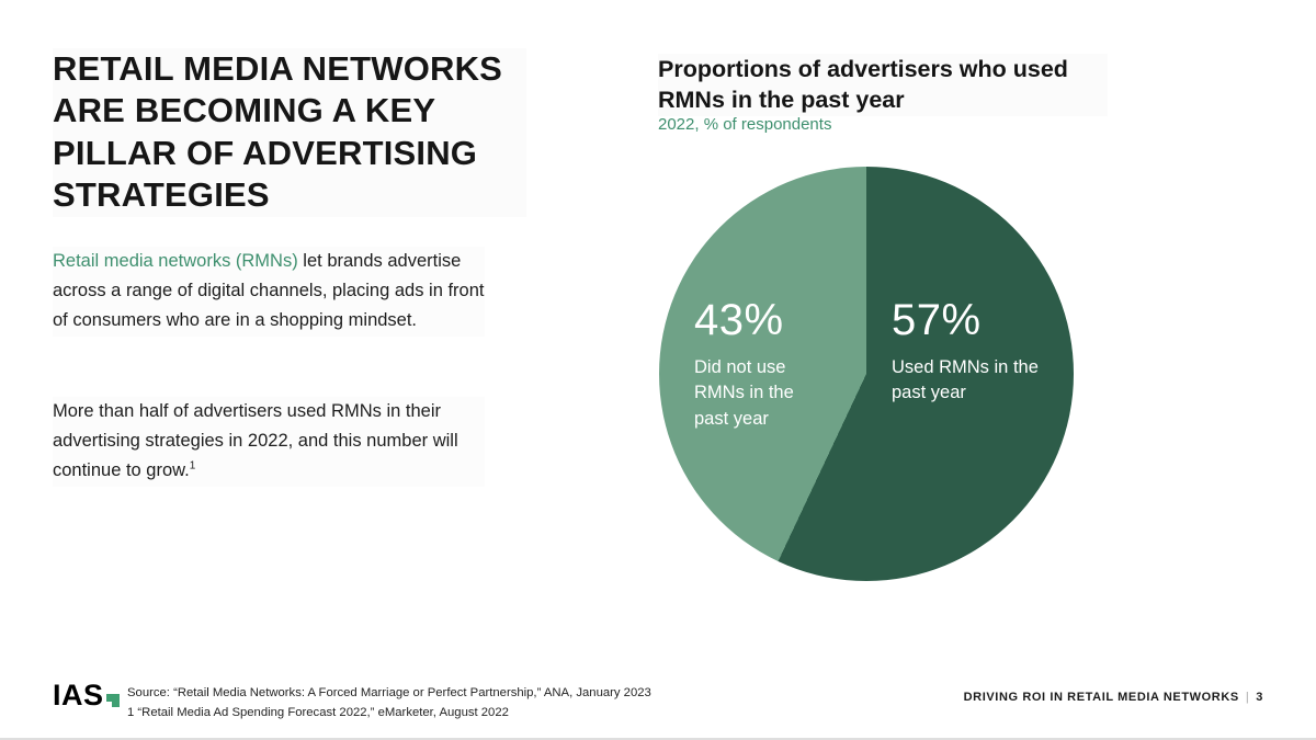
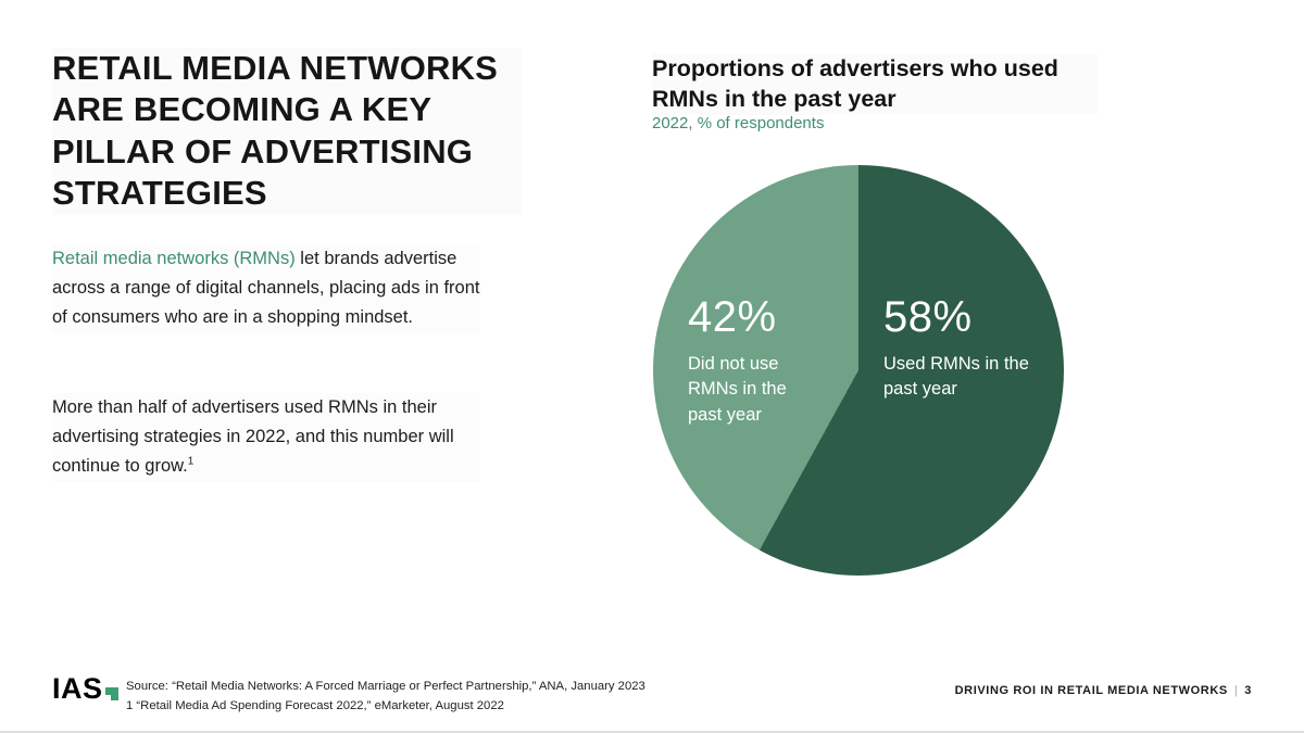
Used RMNs in the past year: 57% -> 58%
Did not use RMNs in the past year: 43% -> 42%
